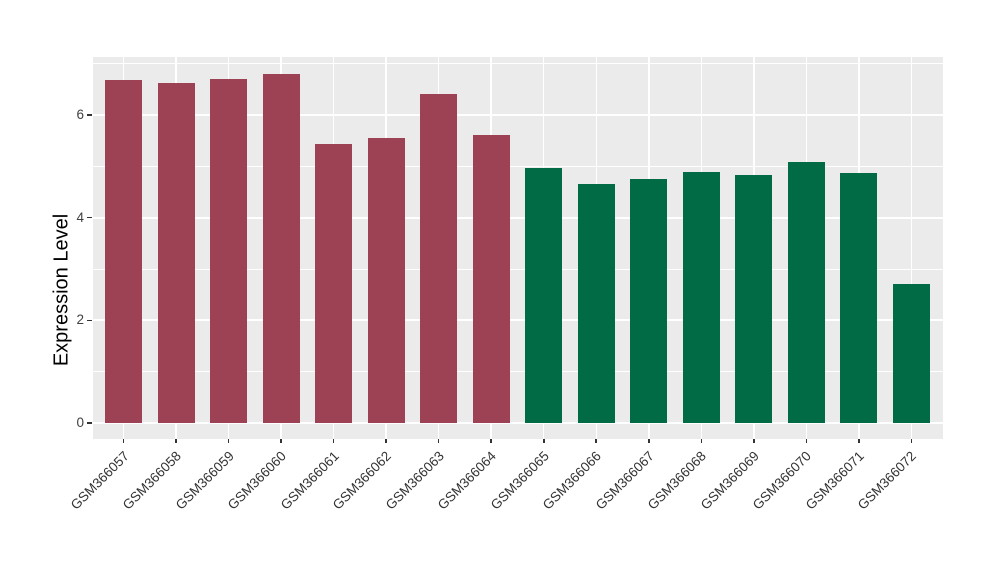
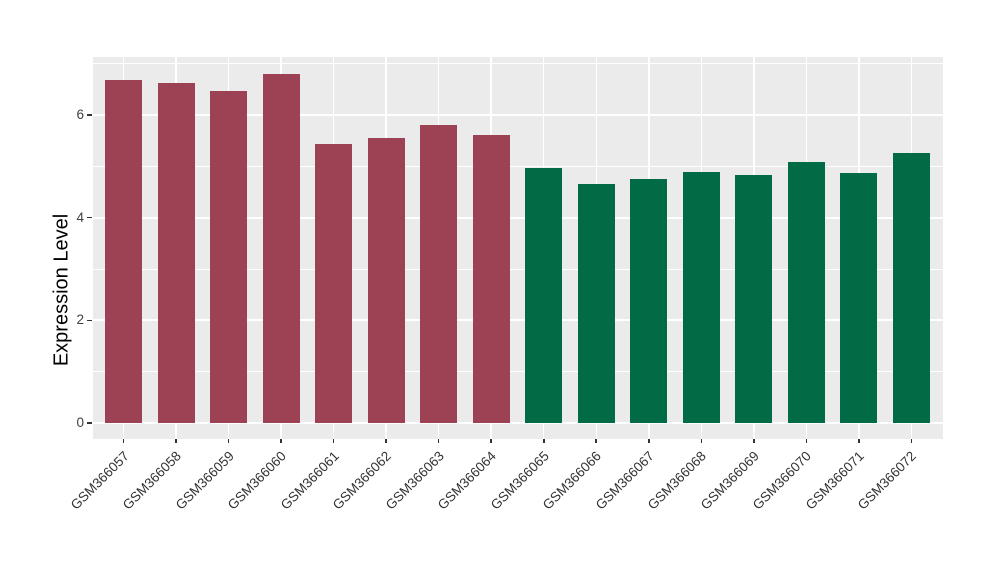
GSM366059: 6.7 -> 6.5
GSM366063: 6.4 -> 5.8
GSM366072: 2.7 -> 5.3
